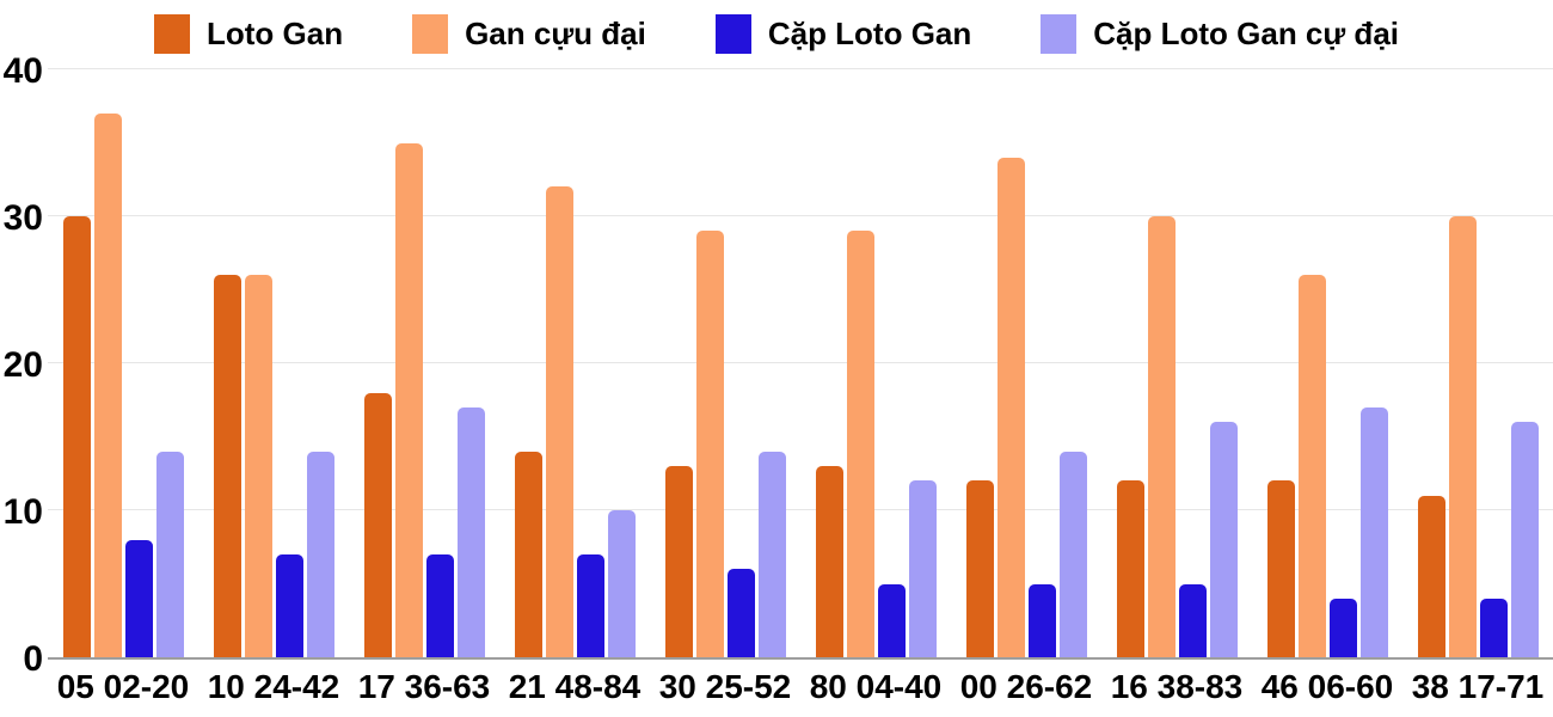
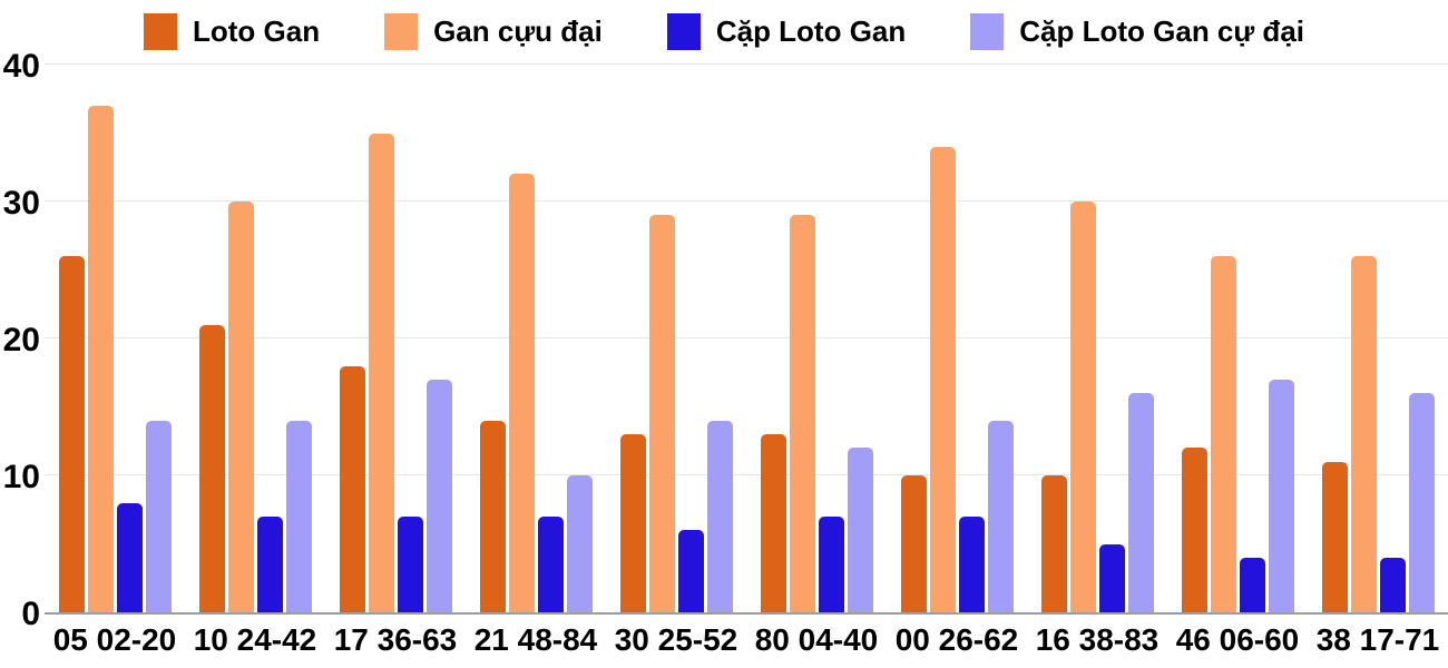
Loto Gan/05 02-20: 30 -> 26
Loto Gan/10 24-42: 26 -> 21
Gan cựu đại/10 24-42: 26 -> 30
Cặp Loto Gan/80 04-40: 5 -> 7
Loto Gan/00 26-62: 12 -> 10
Cặp Loto Gan/00 26-62: 5 -> 7
Loto Gan/16 38-83: 12 -> 10
Gan cựu đại/38 17-71: 30 -> 26
